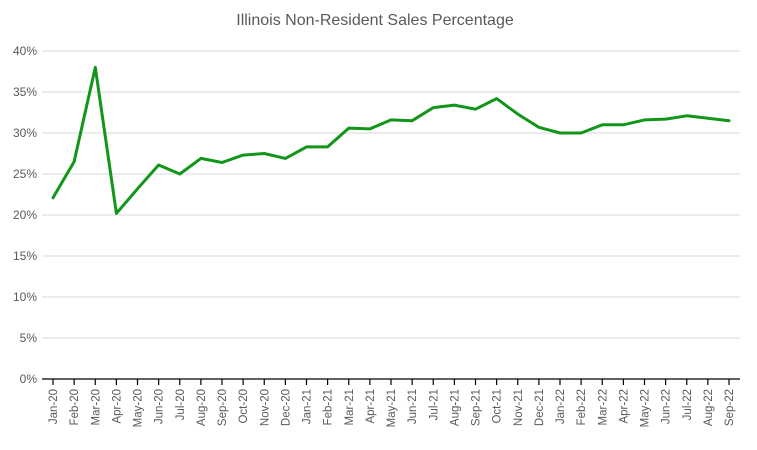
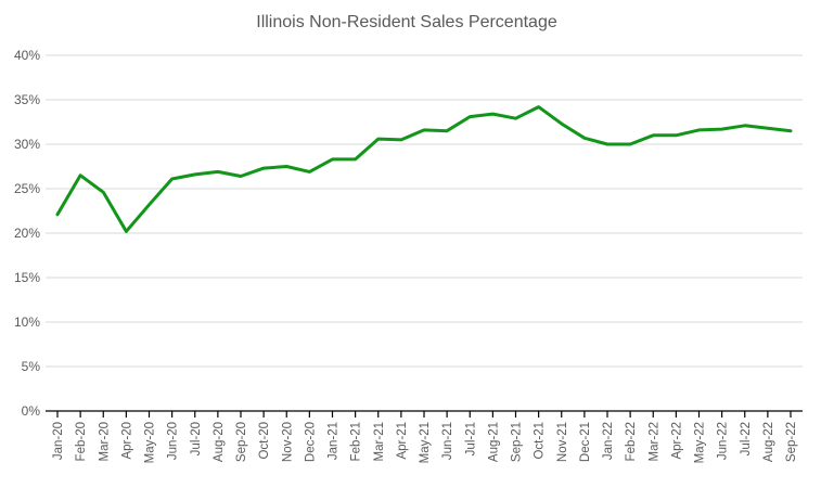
Mar-20: 38% -> 25%
Jul-20: 25% -> 27%
